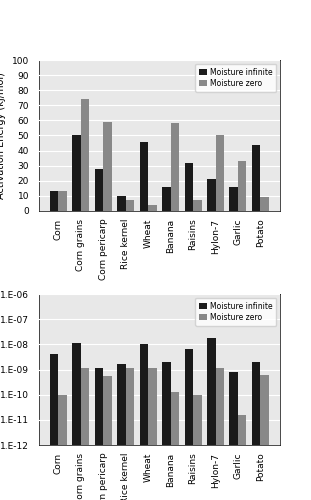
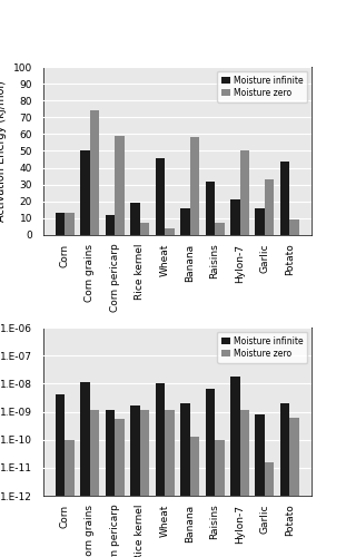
Moisture infinite/Corn pericarp: 28 -> 12
Moisture infinite/Rice kernel: 10 -> 19
